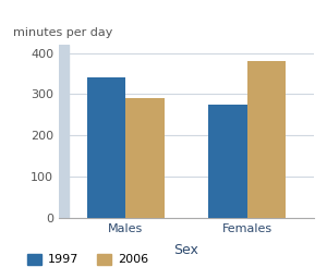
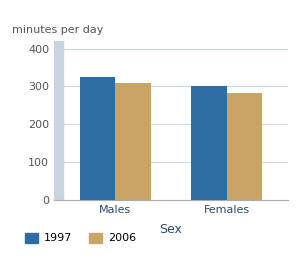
1997/Males: 340 -> 325
2006/Males: 290 -> 310
1997/Females: 275 -> 300
2006/Females: 380 -> 283
